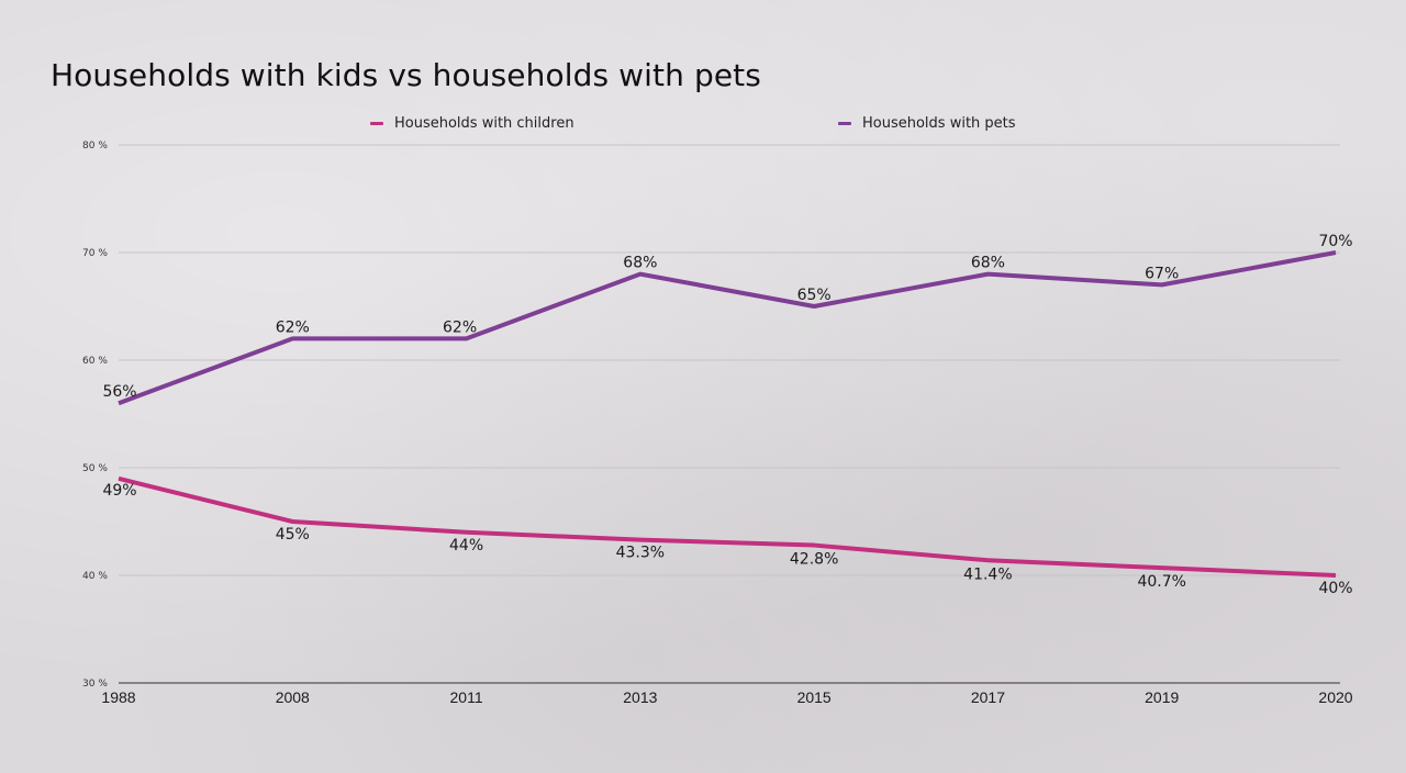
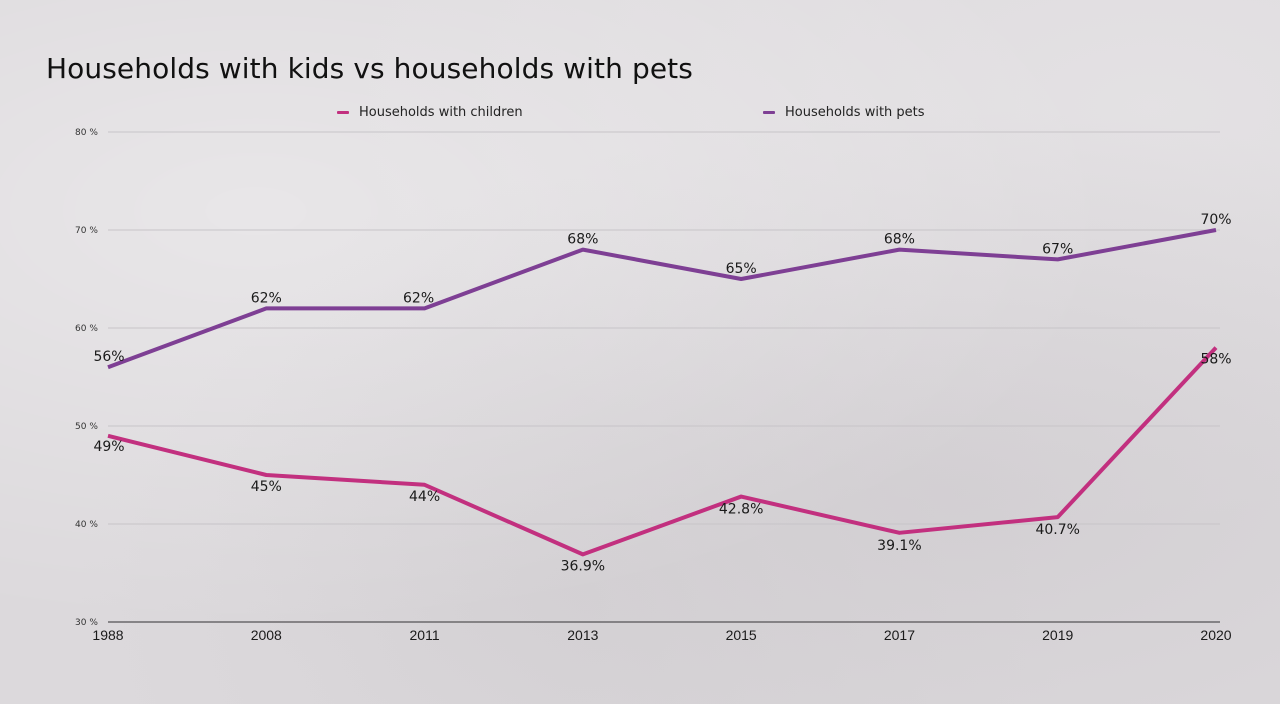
Households with children/2013: 43.3% -> 36.9%
Households with children/2017: 41.4% -> 39.1%
Households with children/2020: 40% -> 58%
